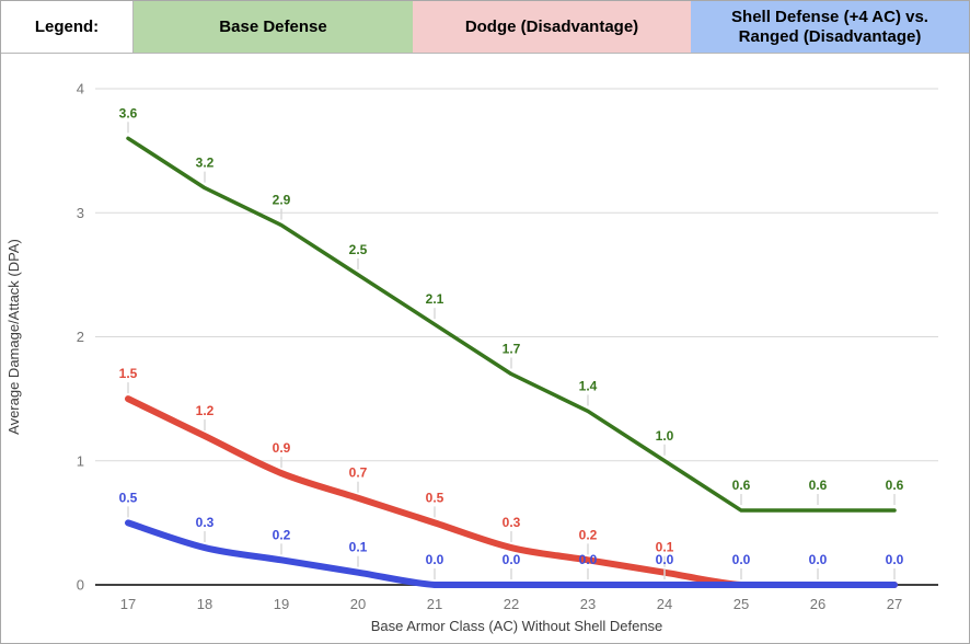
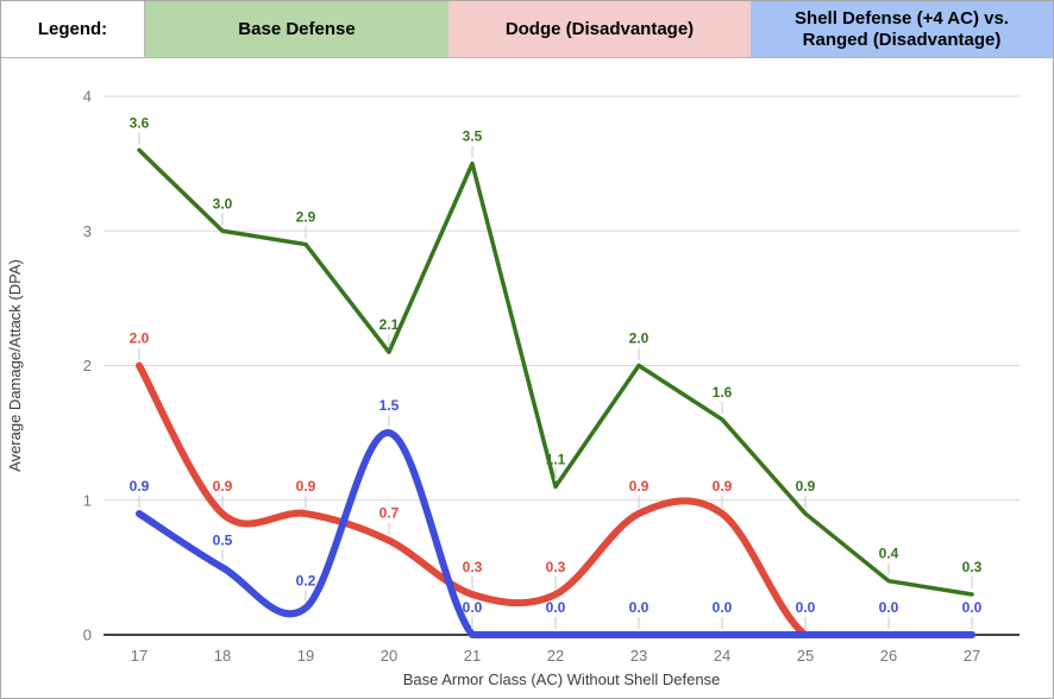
Dodge (Disadvantage)/17: 1.5 -> 2.0
Shell Defense (+4 AC) vs. Ranged (Disadvantage)/17: 0.5 -> 0.9
Base Defense/18: 3.2 -> 3.0
Dodge (Disadvantage)/18: 1.2 -> 0.9
Shell Defense (+4 AC) vs. Ranged (Disadvantage)/18: 0.3 -> 0.5
Base Defense/20: 2.5 -> 2.1
Shell Defense (+4 AC) vs. Ranged (Disadvantage)/20: 0.1 -> 1.5
Base Defense/21: 2.1 -> 3.5
Dodge (Disadvantage)/21: 0.5 -> 0.3
Base Defense/22: 1.7 -> 1.1
Base Defense/23: 1.4 -> 2.0
Dodge (Disadvantage)/23: 0.2 -> 0.9
Base Defense/24: 1.0 -> 1.6
Dodge (Disadvantage)/24: 0.1 -> 0.9
Base Defense/25: 0.6 -> 0.9
Base Defense/26: 0.6 -> 0.4
Base Defense/27: 0.6 -> 0.3
